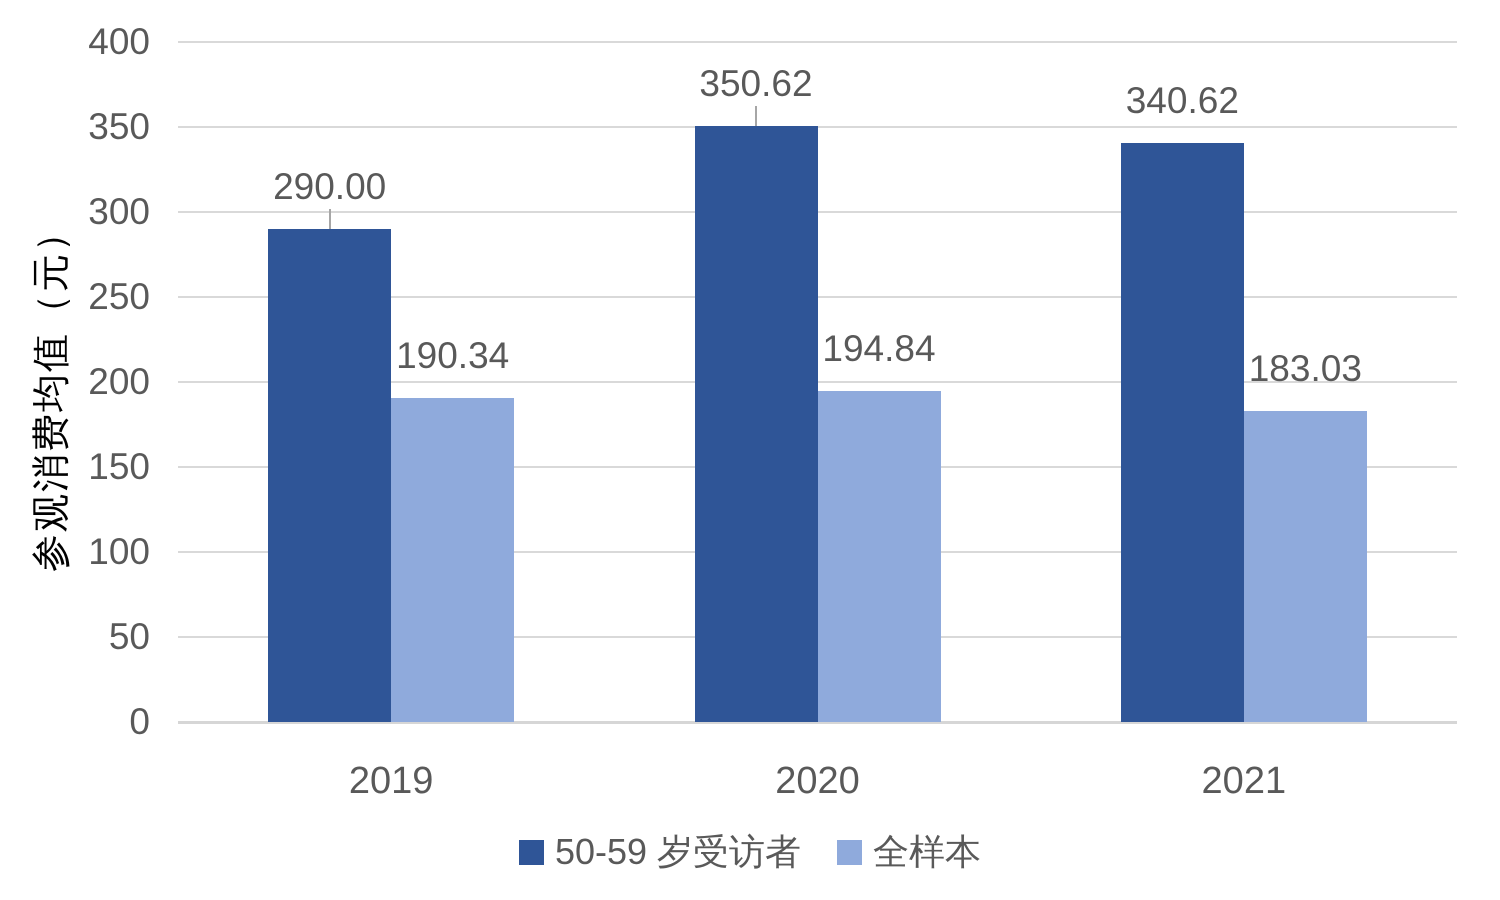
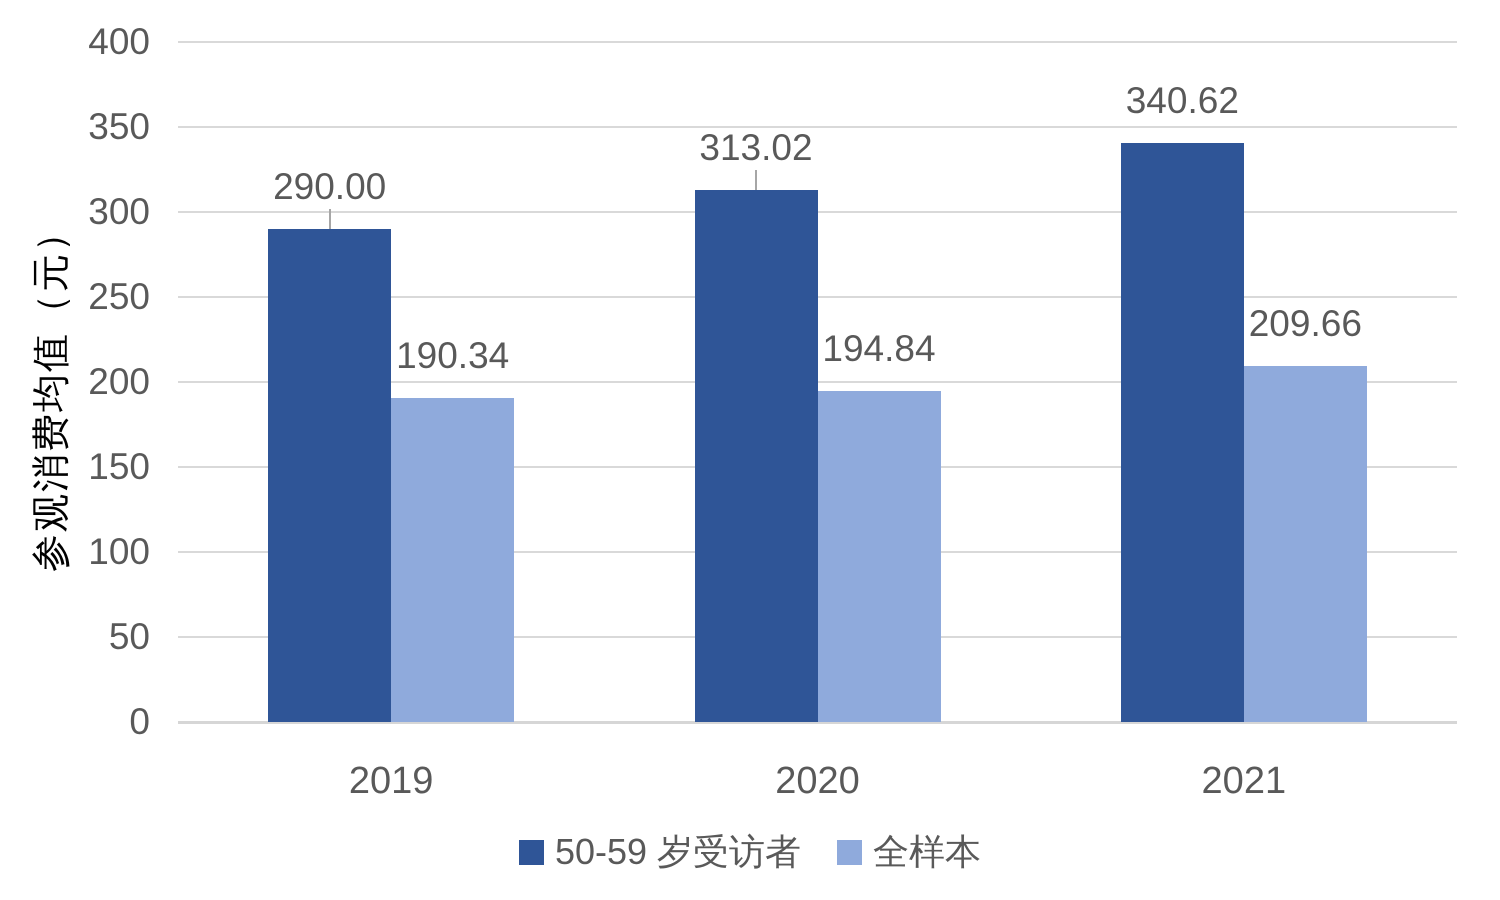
50-59 岁受访者/2020: 350.62 -> 313.02
全样本/2021: 183.03 -> 209.66
